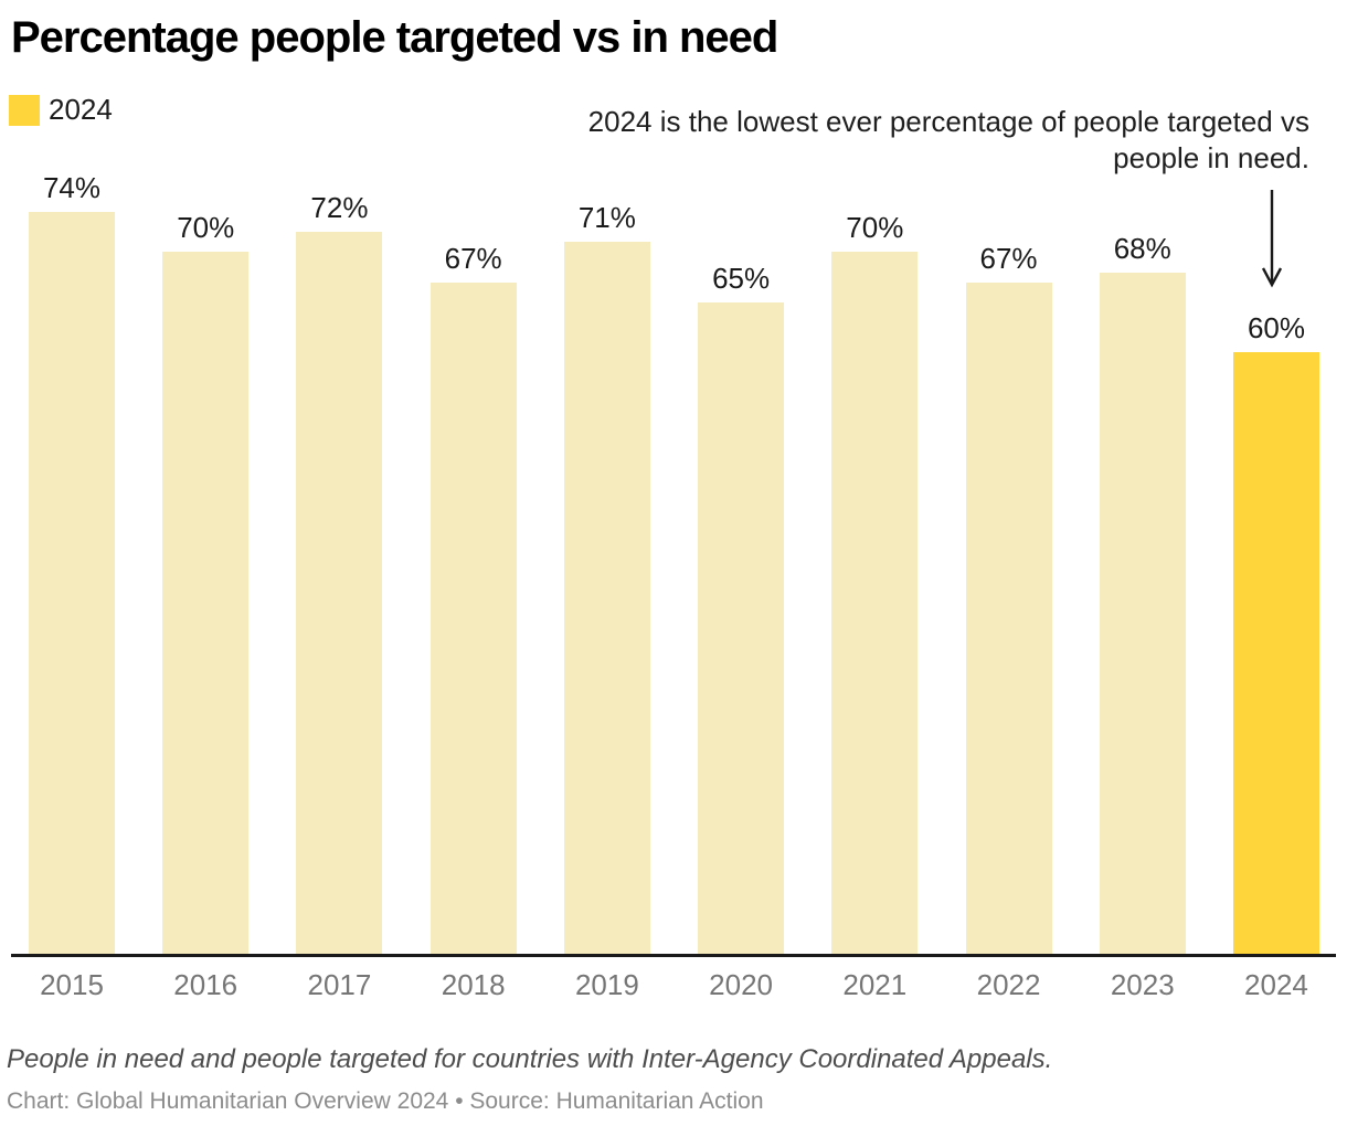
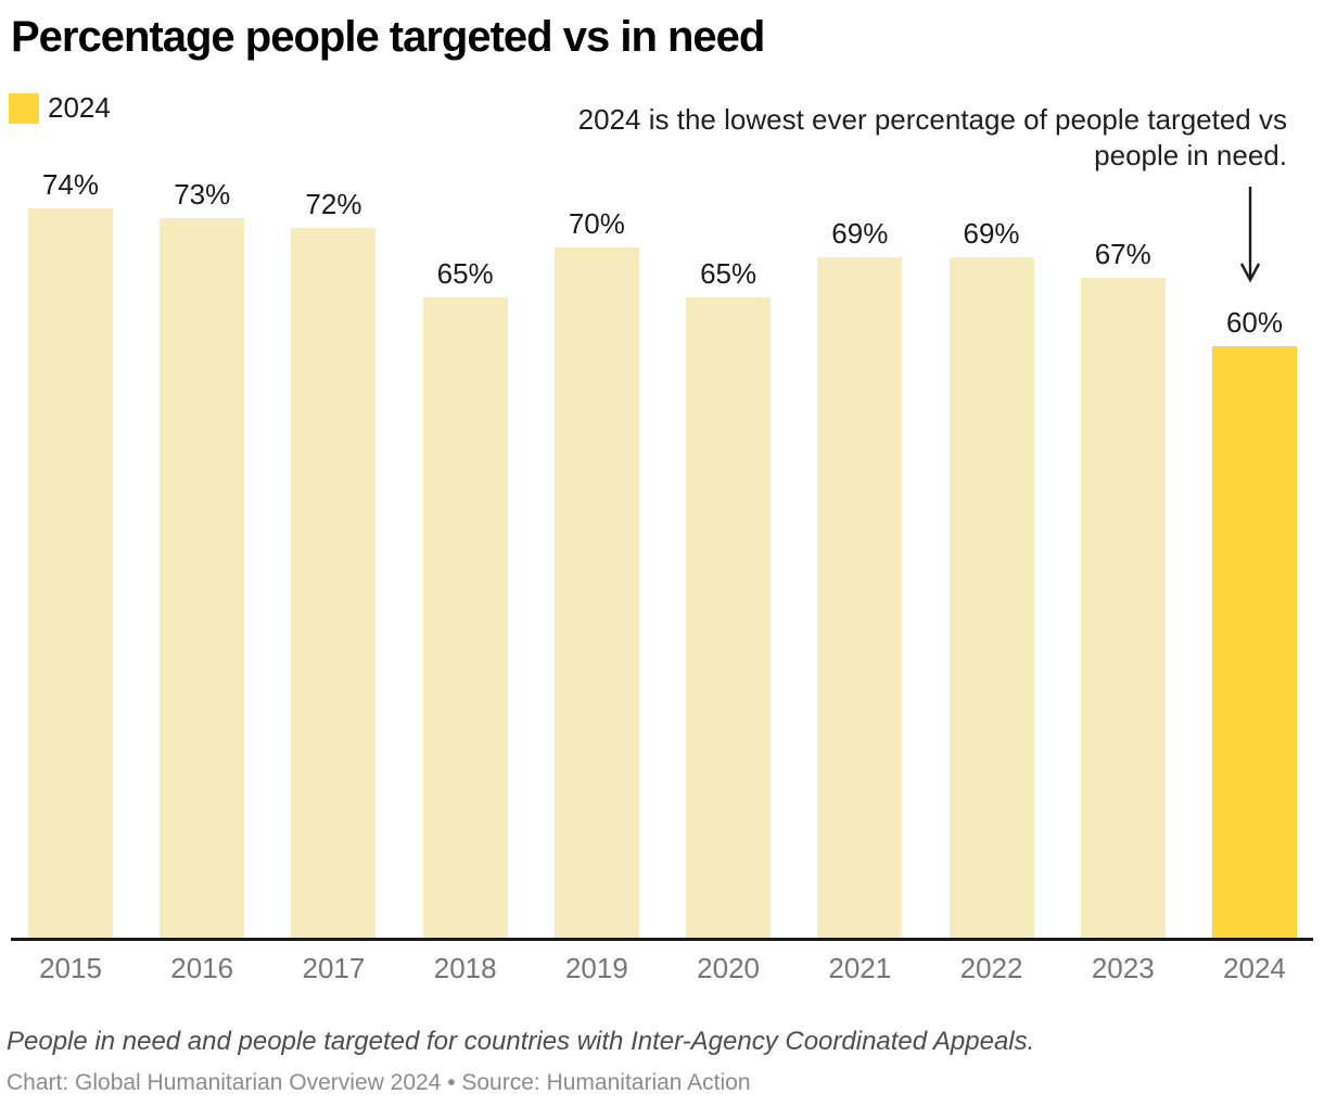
2016: 70% -> 73%
2018: 67% -> 65%
2019: 71% -> 70%
2021: 70% -> 69%
2022: 67% -> 69%
2023: 68% -> 67%
